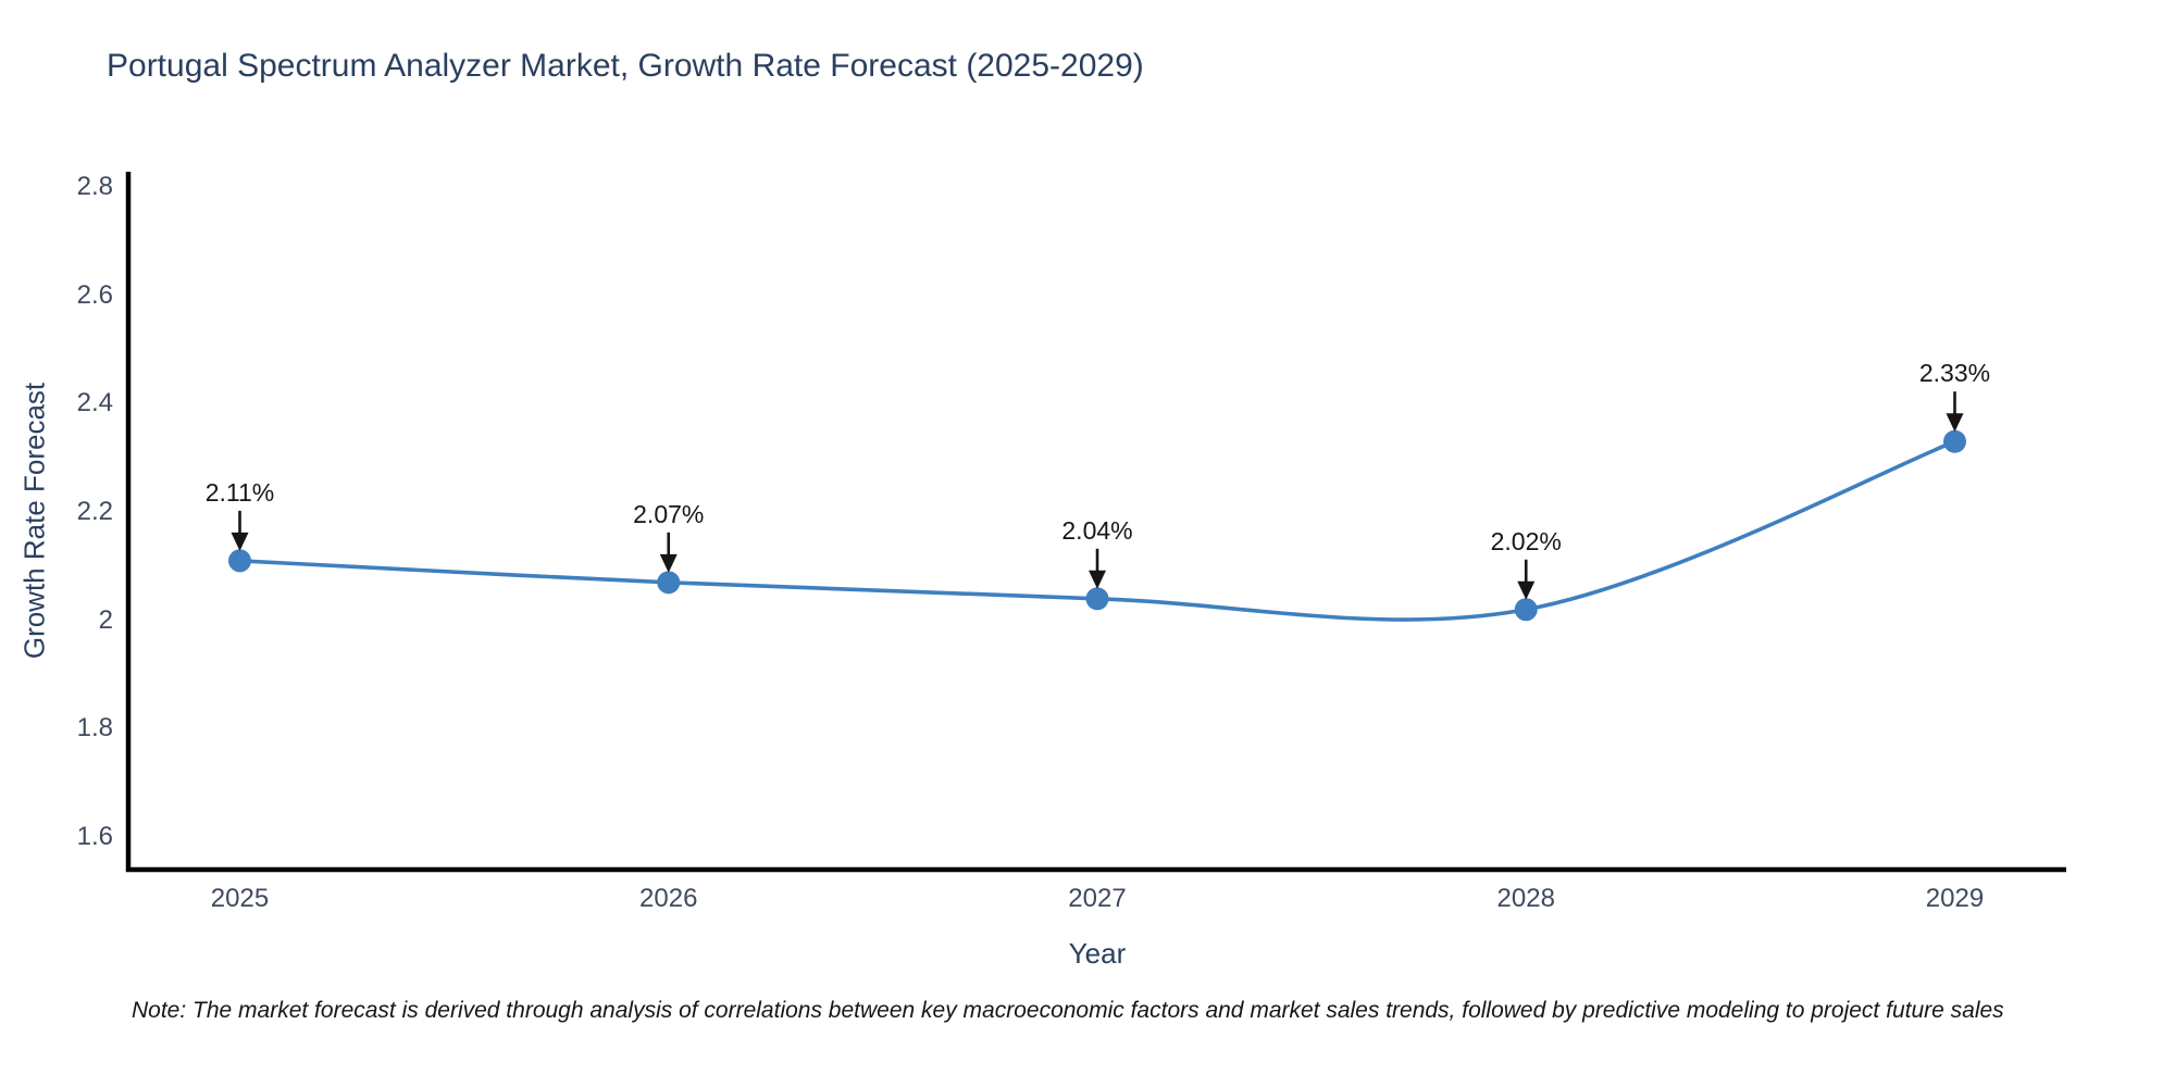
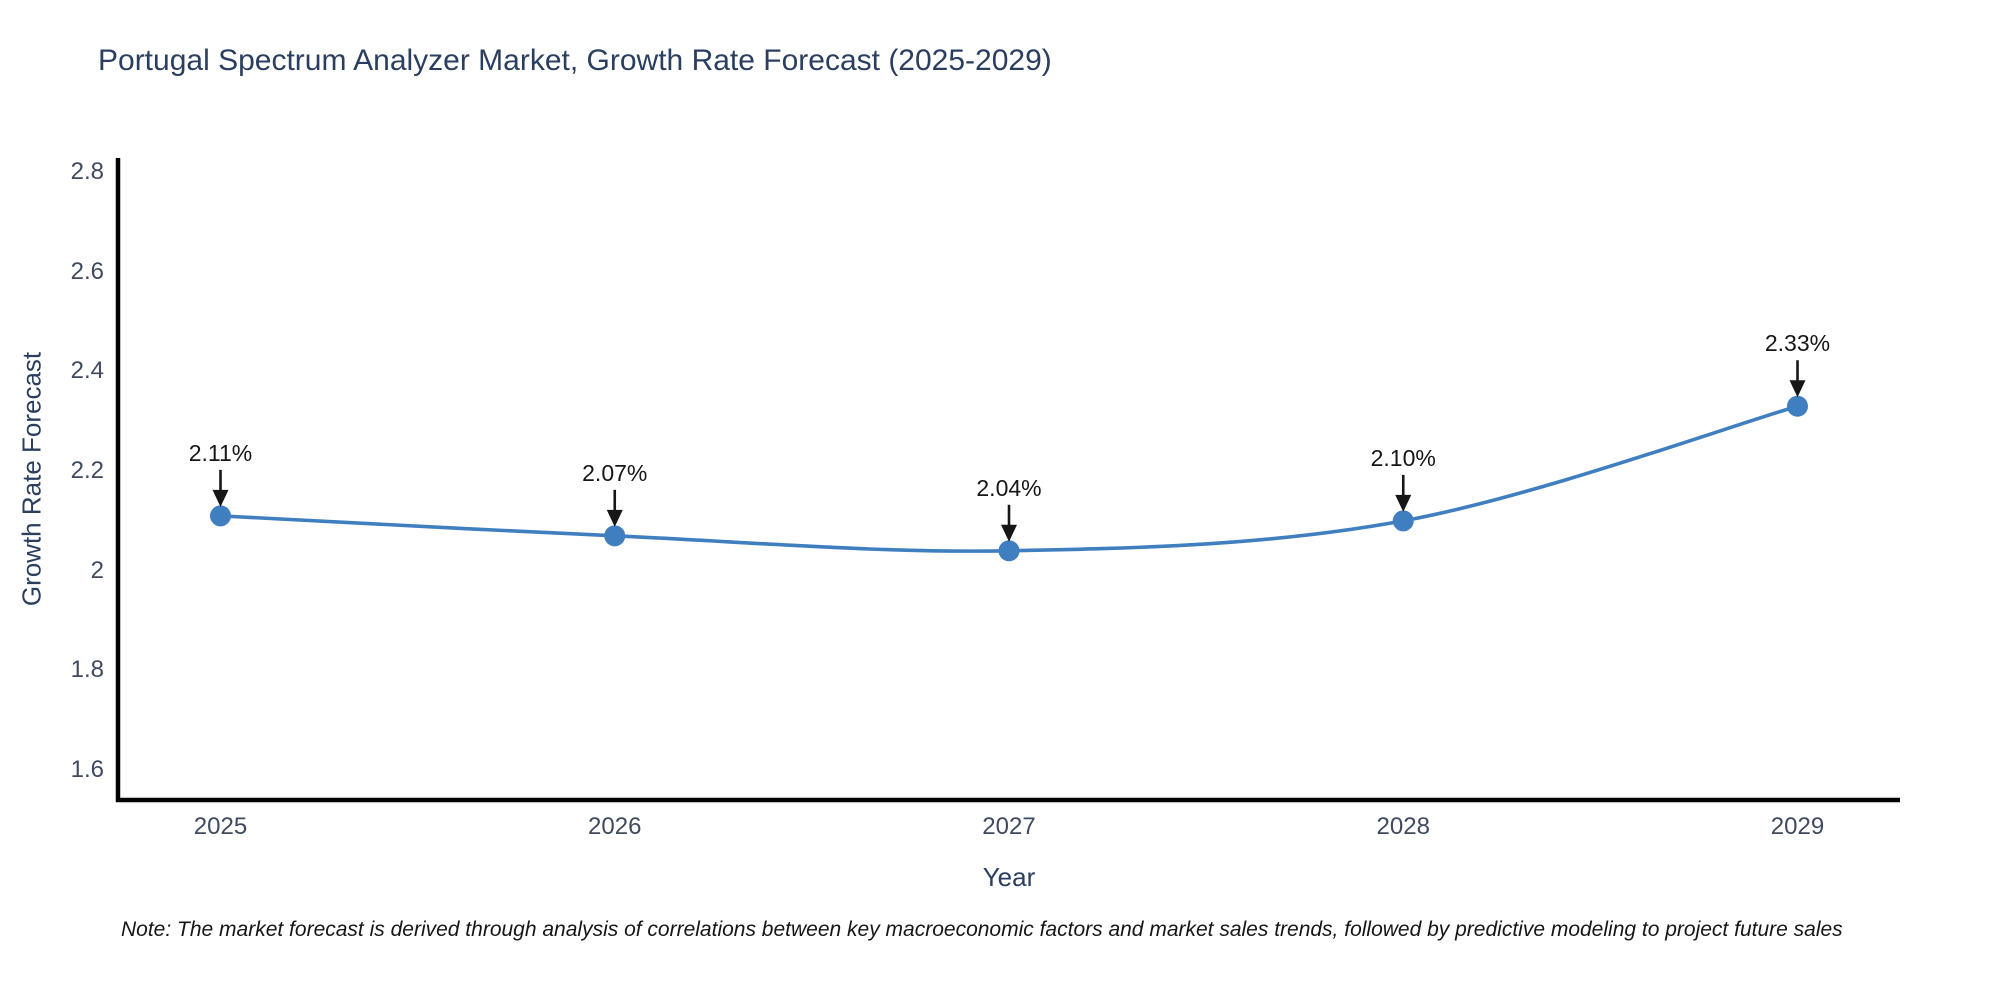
2028: 2.02% -> 2.10%
